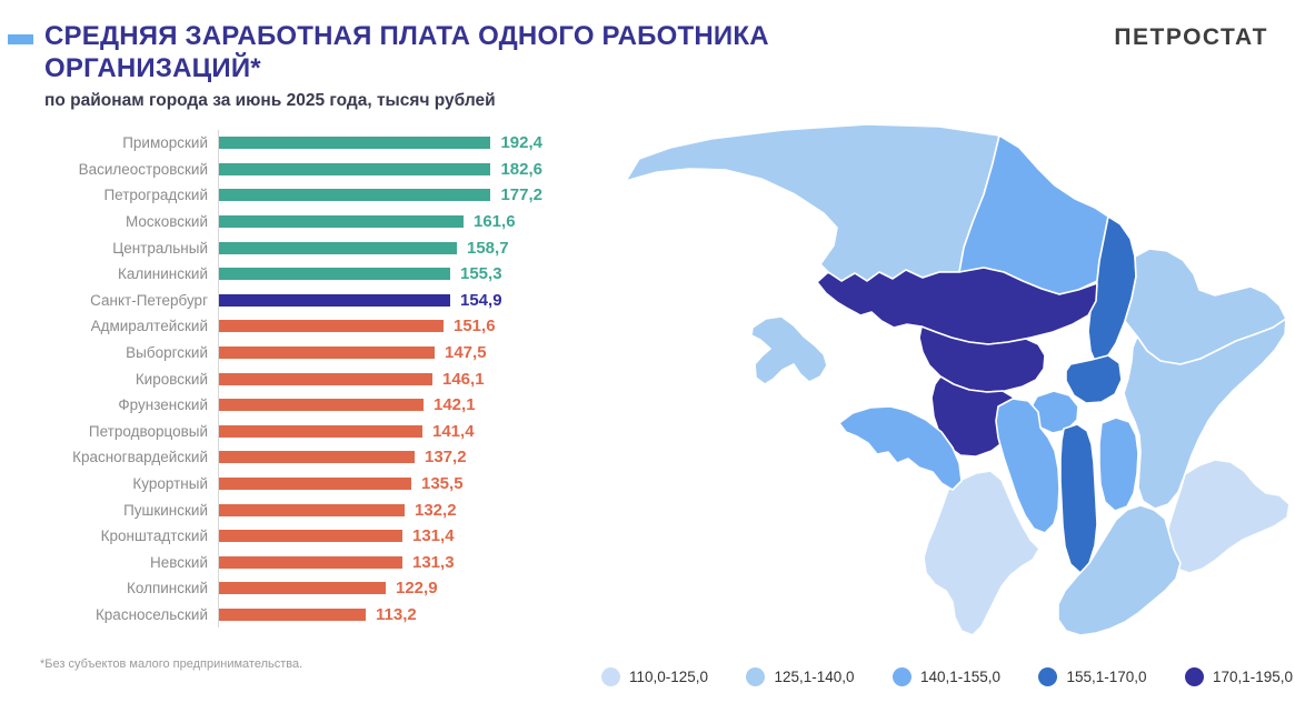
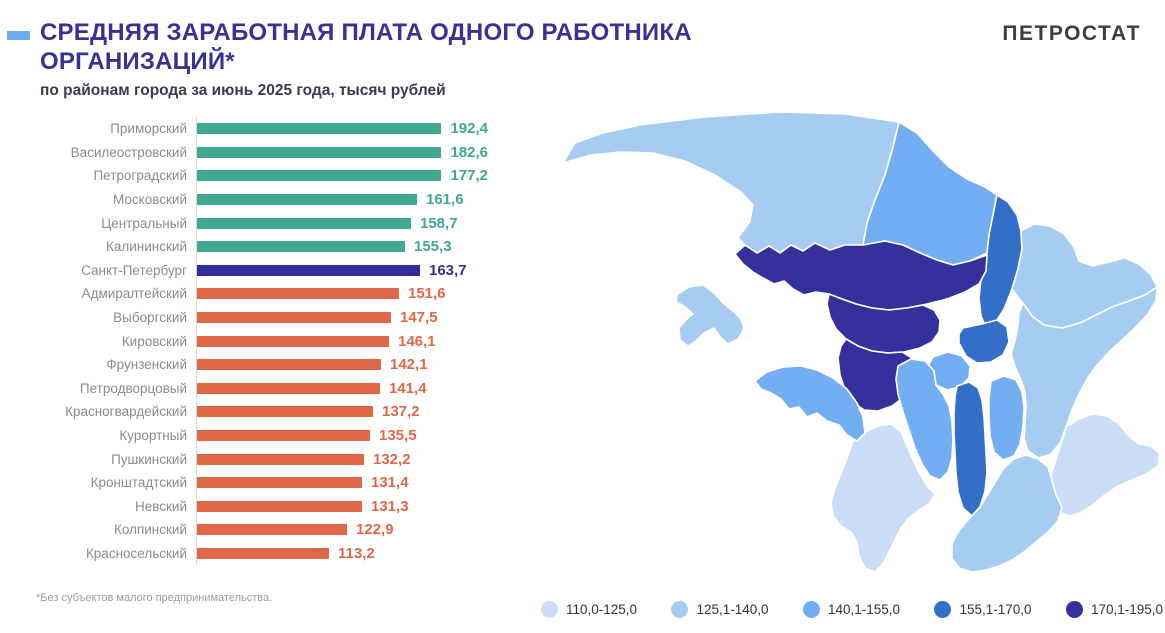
Санкт-Петербург: 154,9 -> 163,7
